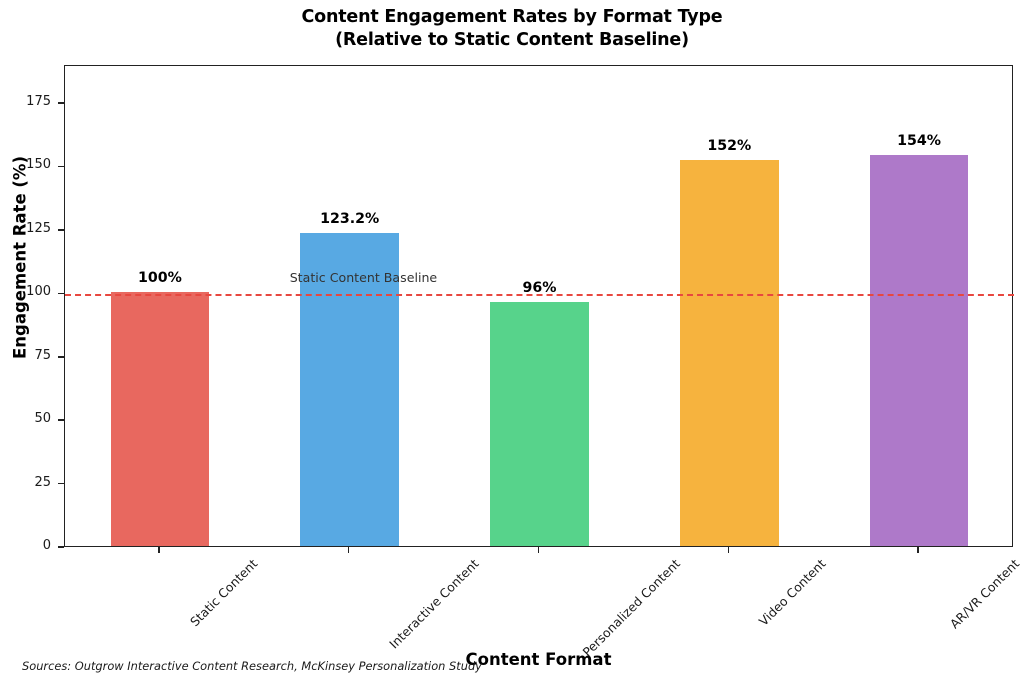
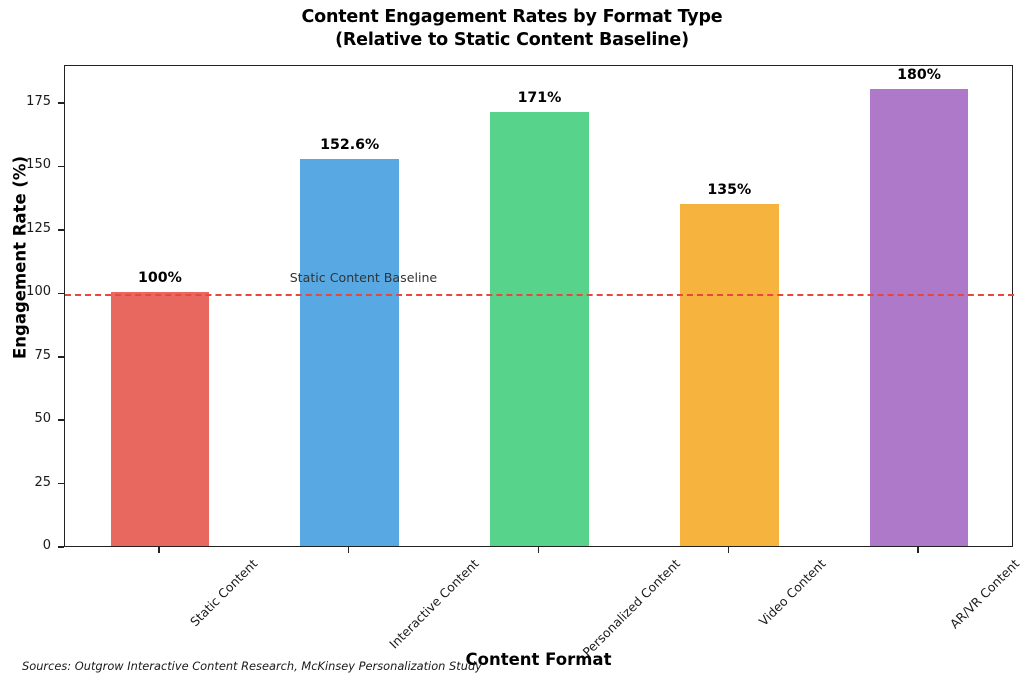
Interactive Content: 123.2% -> 152.6%
Personalized Content: 96% -> 171%
Video Content: 152% -> 135%
AR/VR Content: 154% -> 180%
